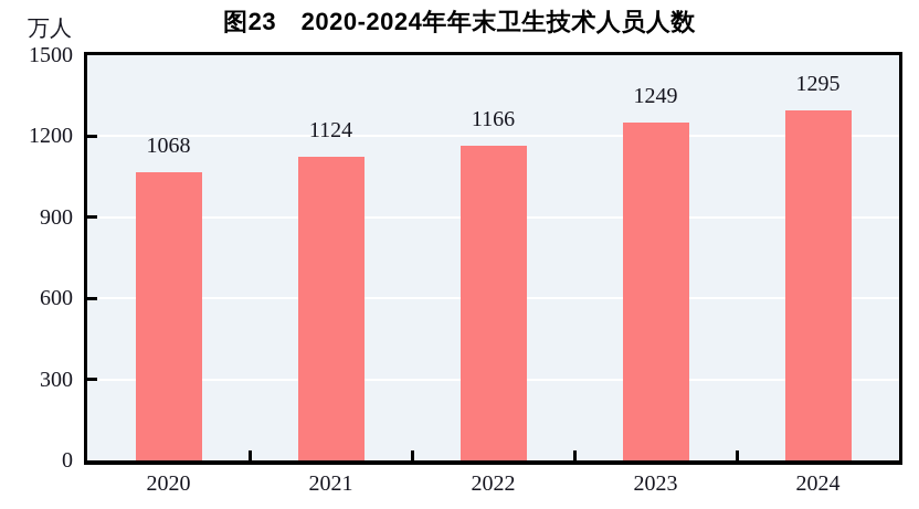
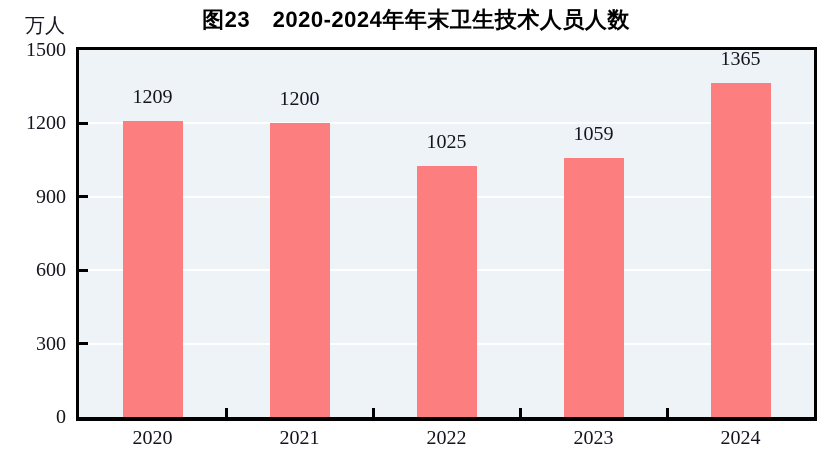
2020: 1068 -> 1209
2021: 1124 -> 1200
2022: 1166 -> 1025
2023: 1249 -> 1059
2024: 1295 -> 1365
